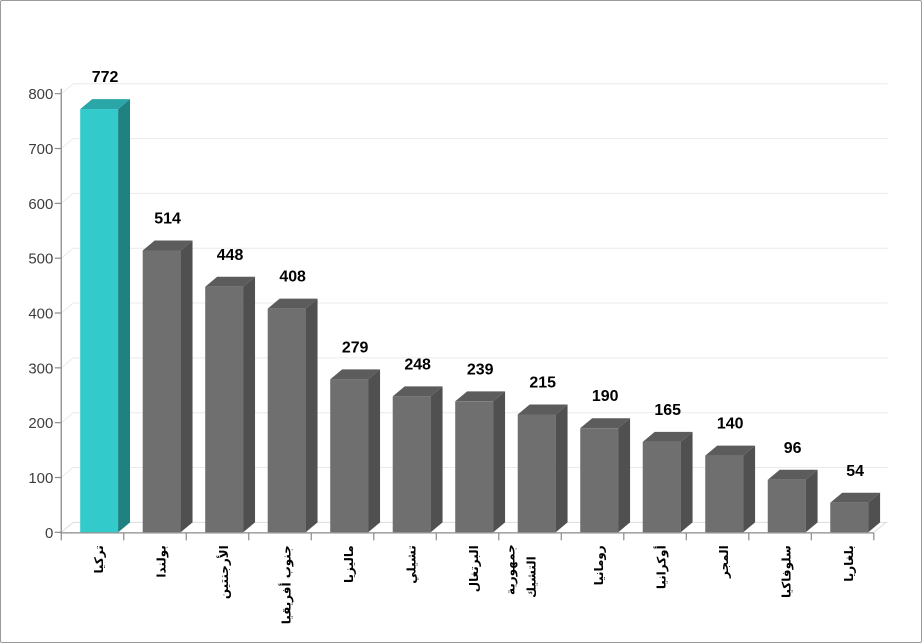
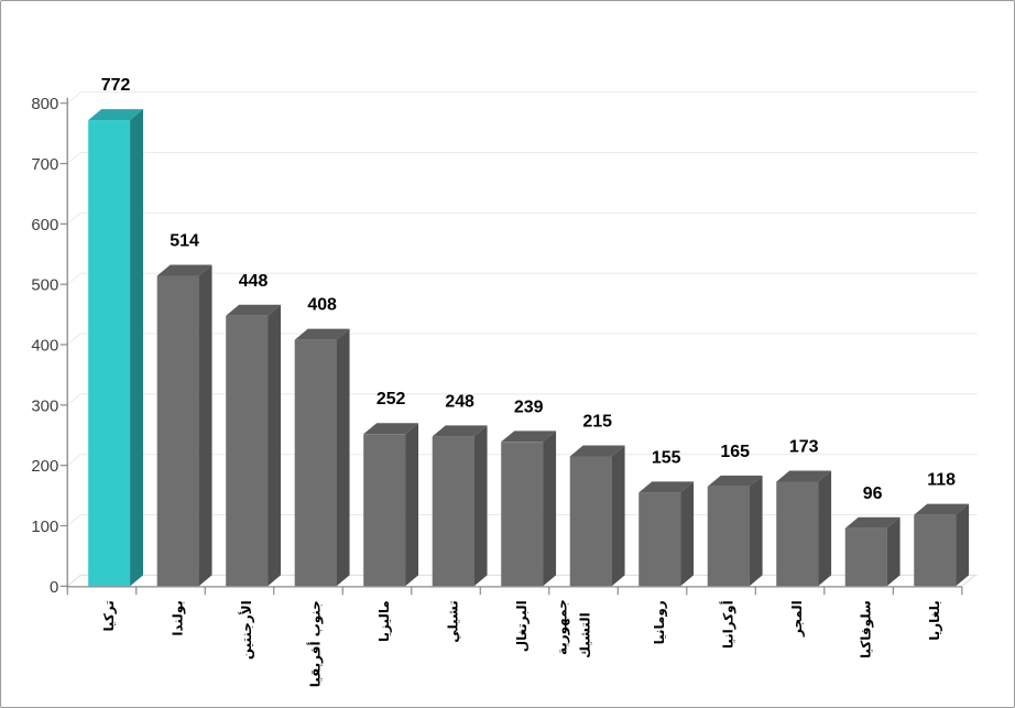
ماليزيا: 279 -> 252
رومانيا: 190 -> 155
المجر: 140 -> 173
بلغاريا: 54 -> 118
